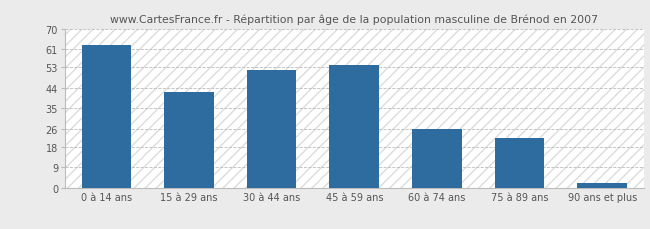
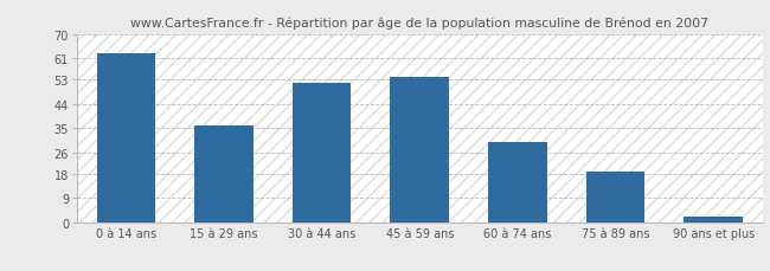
15 à 29 ans: 42 -> 36
60 à 74 ans: 26 -> 30
75 à 89 ans: 22 -> 19
